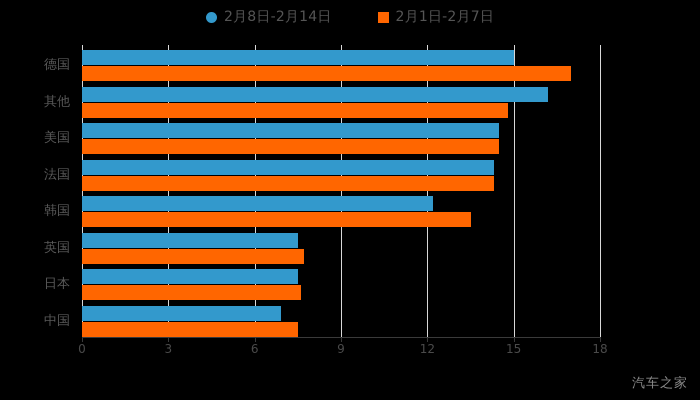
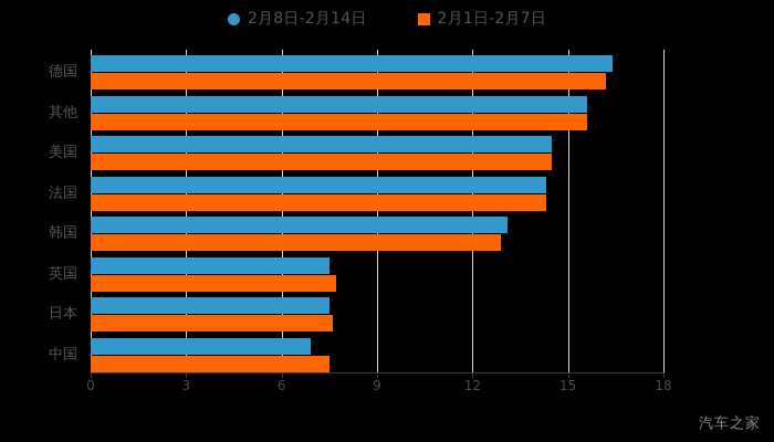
2月8日-2月14日/德国: 15.0 -> 16.4
2月1日-2月7日/德国: 17.0 -> 16.2
2月8日-2月14日/其他: 16.2 -> 15.6
2月1日-2月7日/其他: 14.8 -> 15.6
2月8日-2月14日/韩国: 12.2 -> 13.1
2月1日-2月7日/韩国: 13.5 -> 12.9
